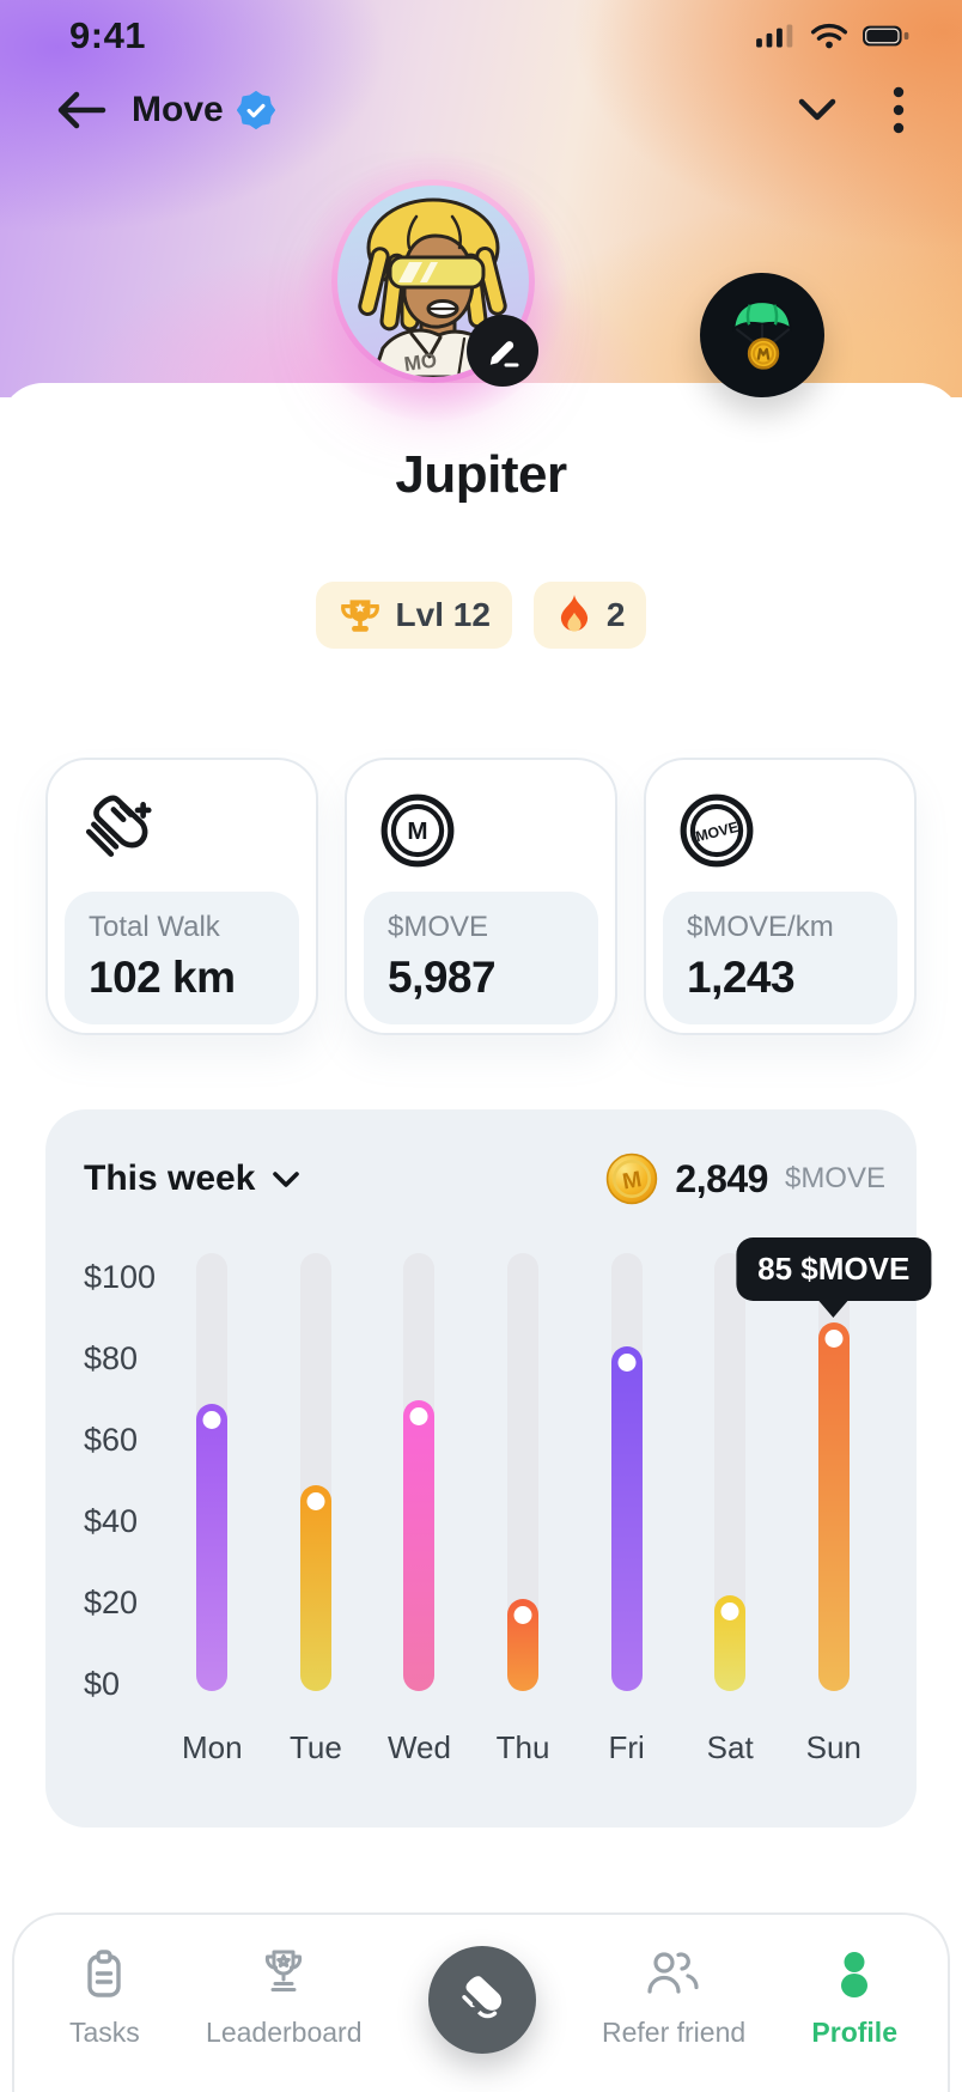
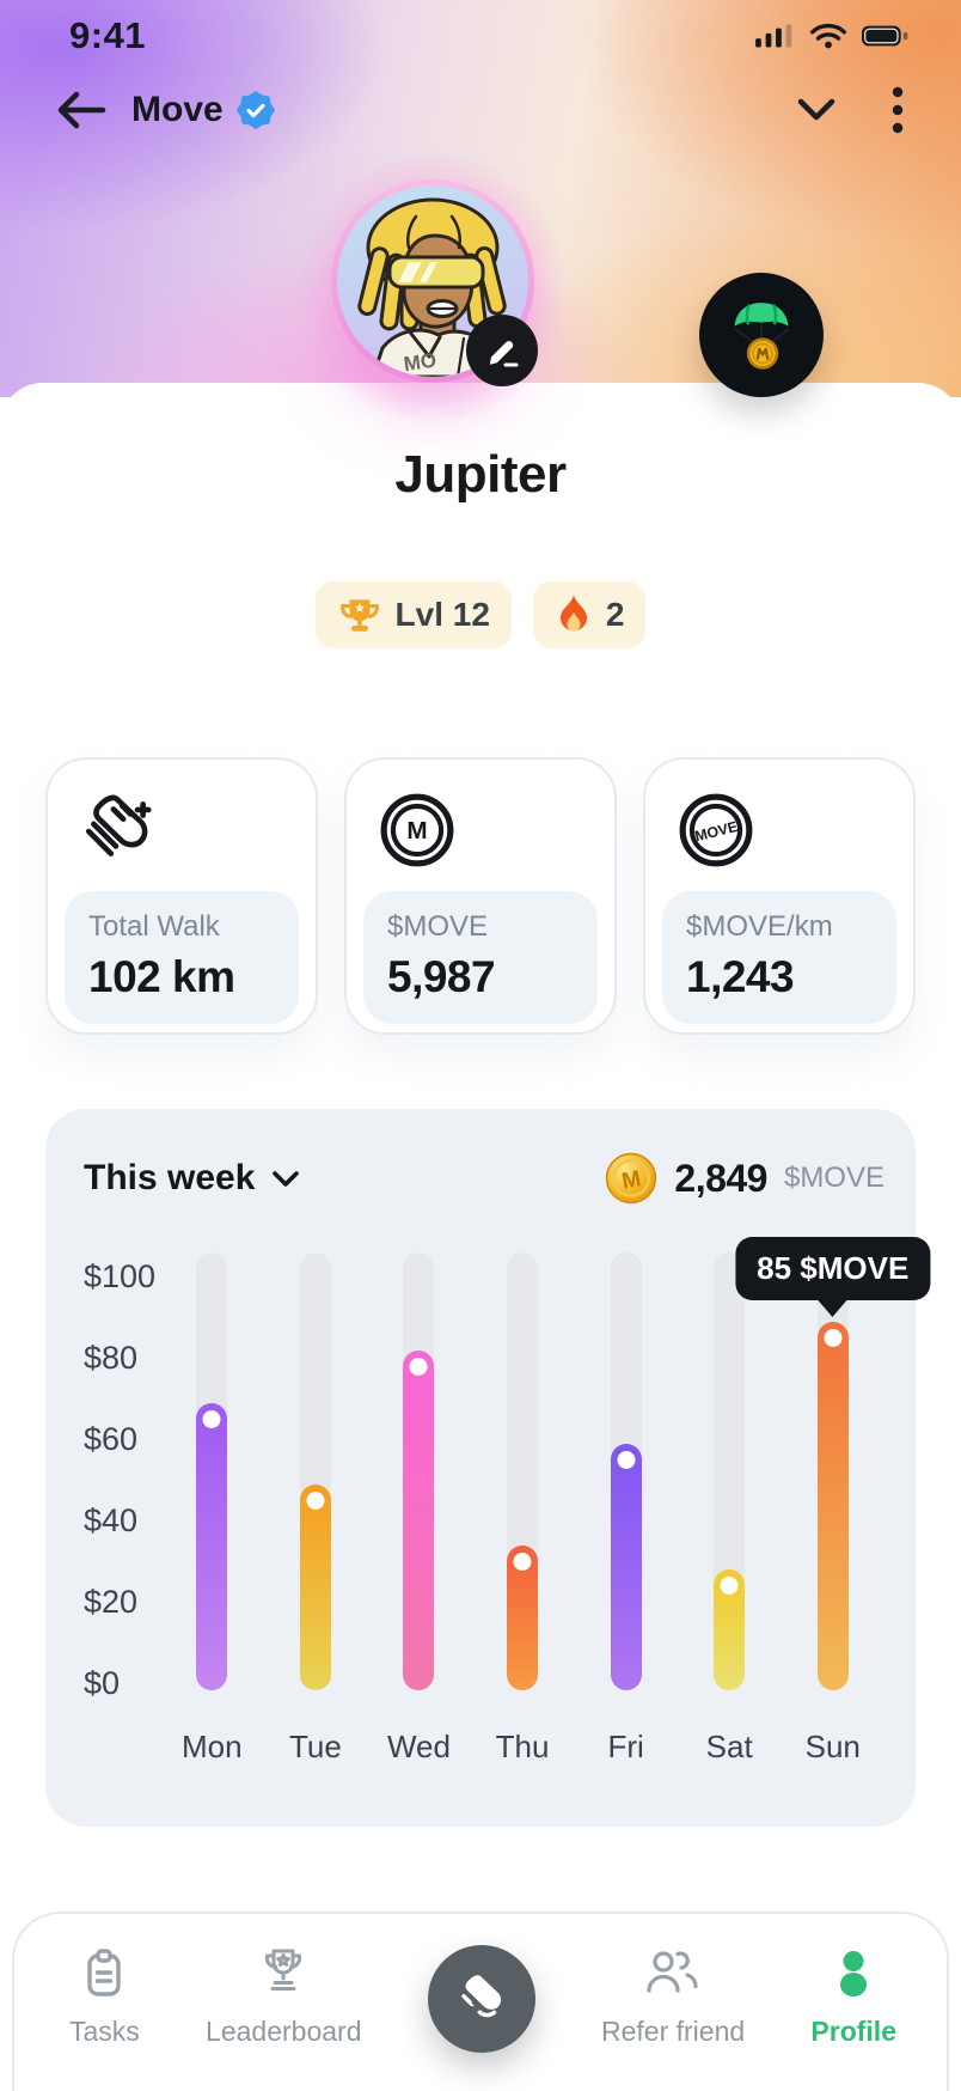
Wed: $66 -> $78
Thu: $17 -> $30
Fri: $79 -> $55
Sat: $18 -> $24
